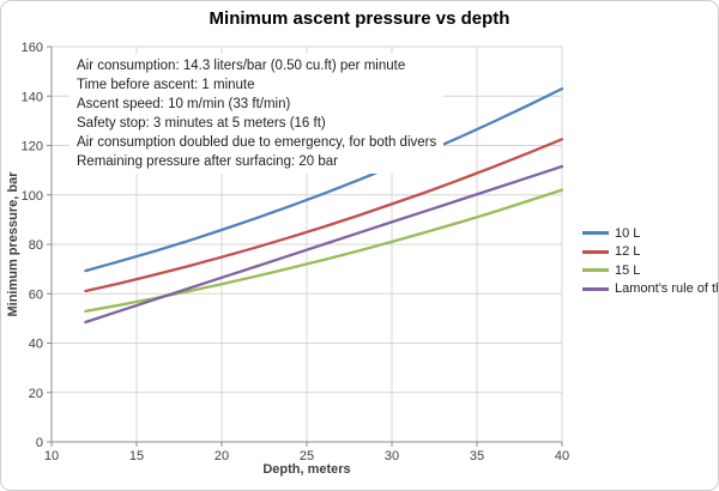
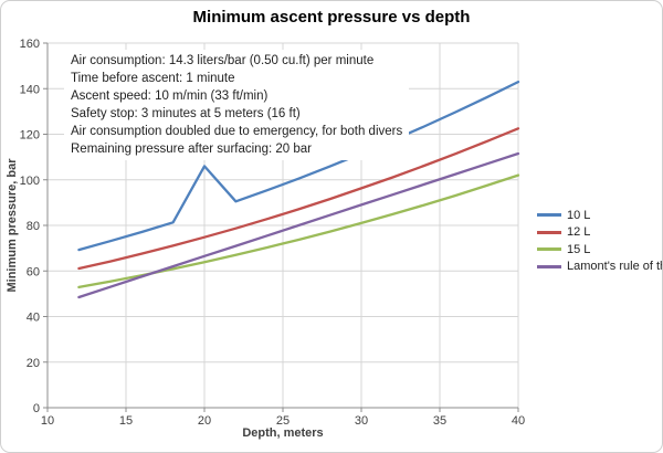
10 L/20: 86 -> 106
